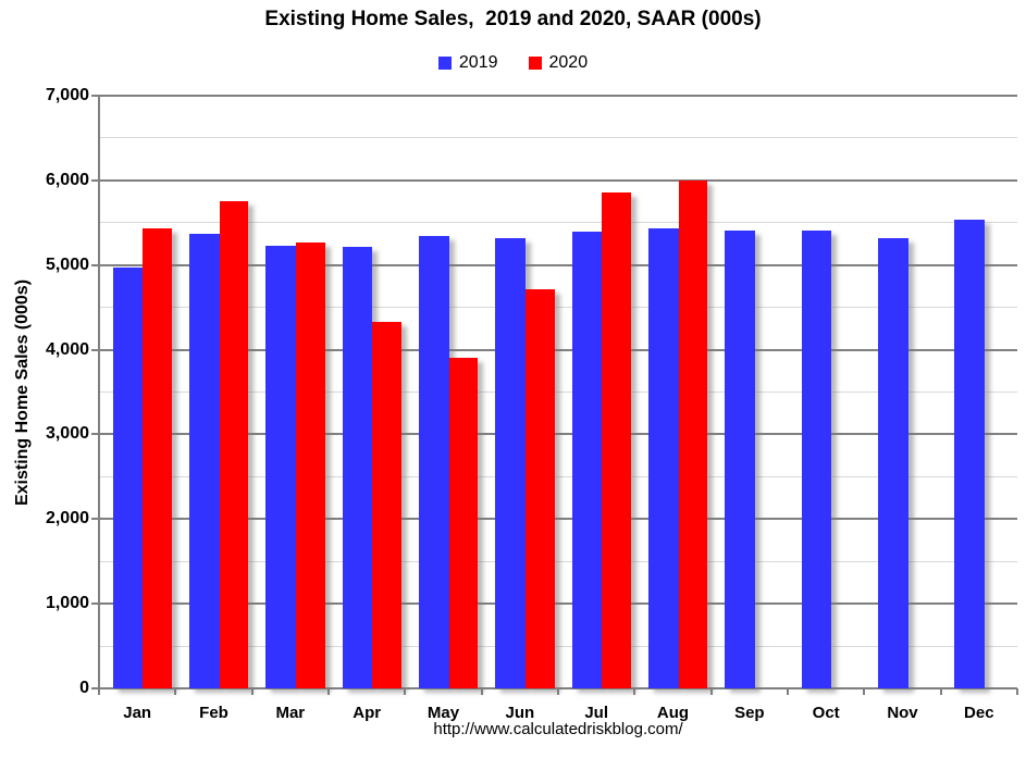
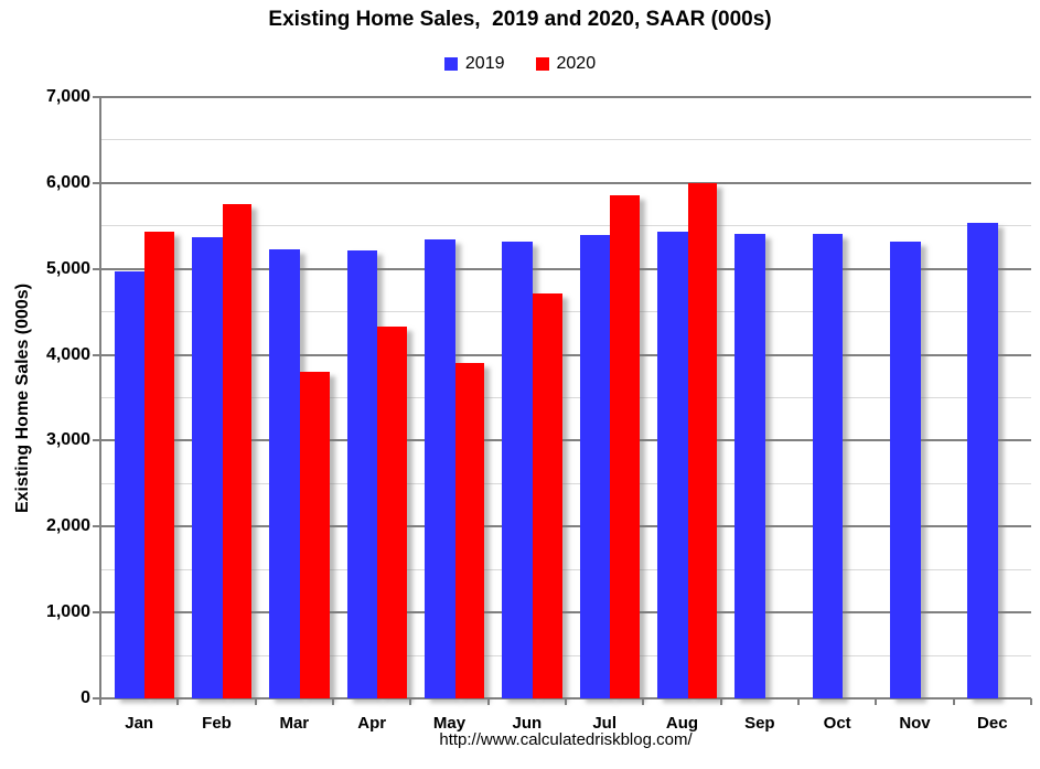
2020/Mar: 5300 -> 3800
